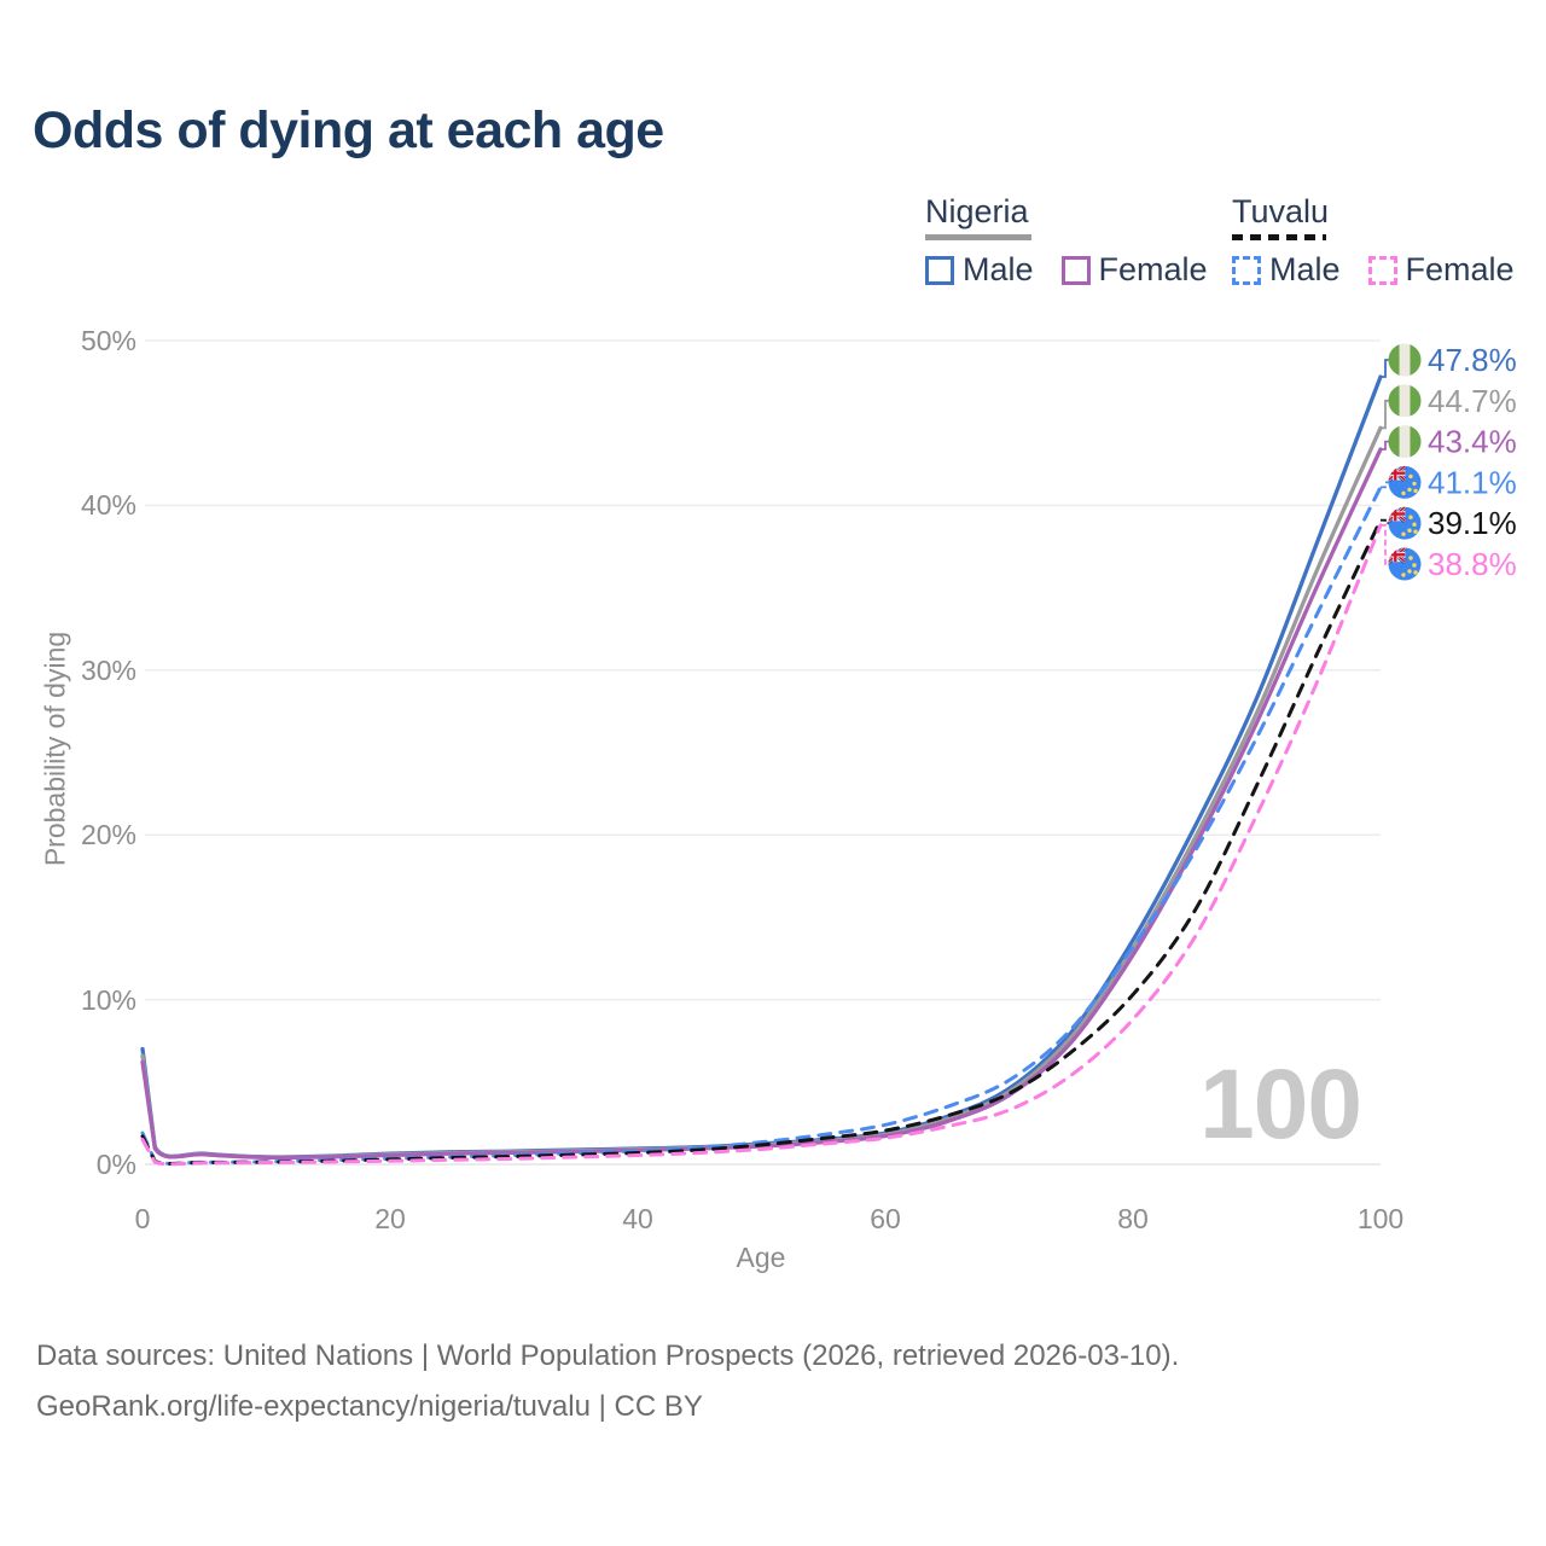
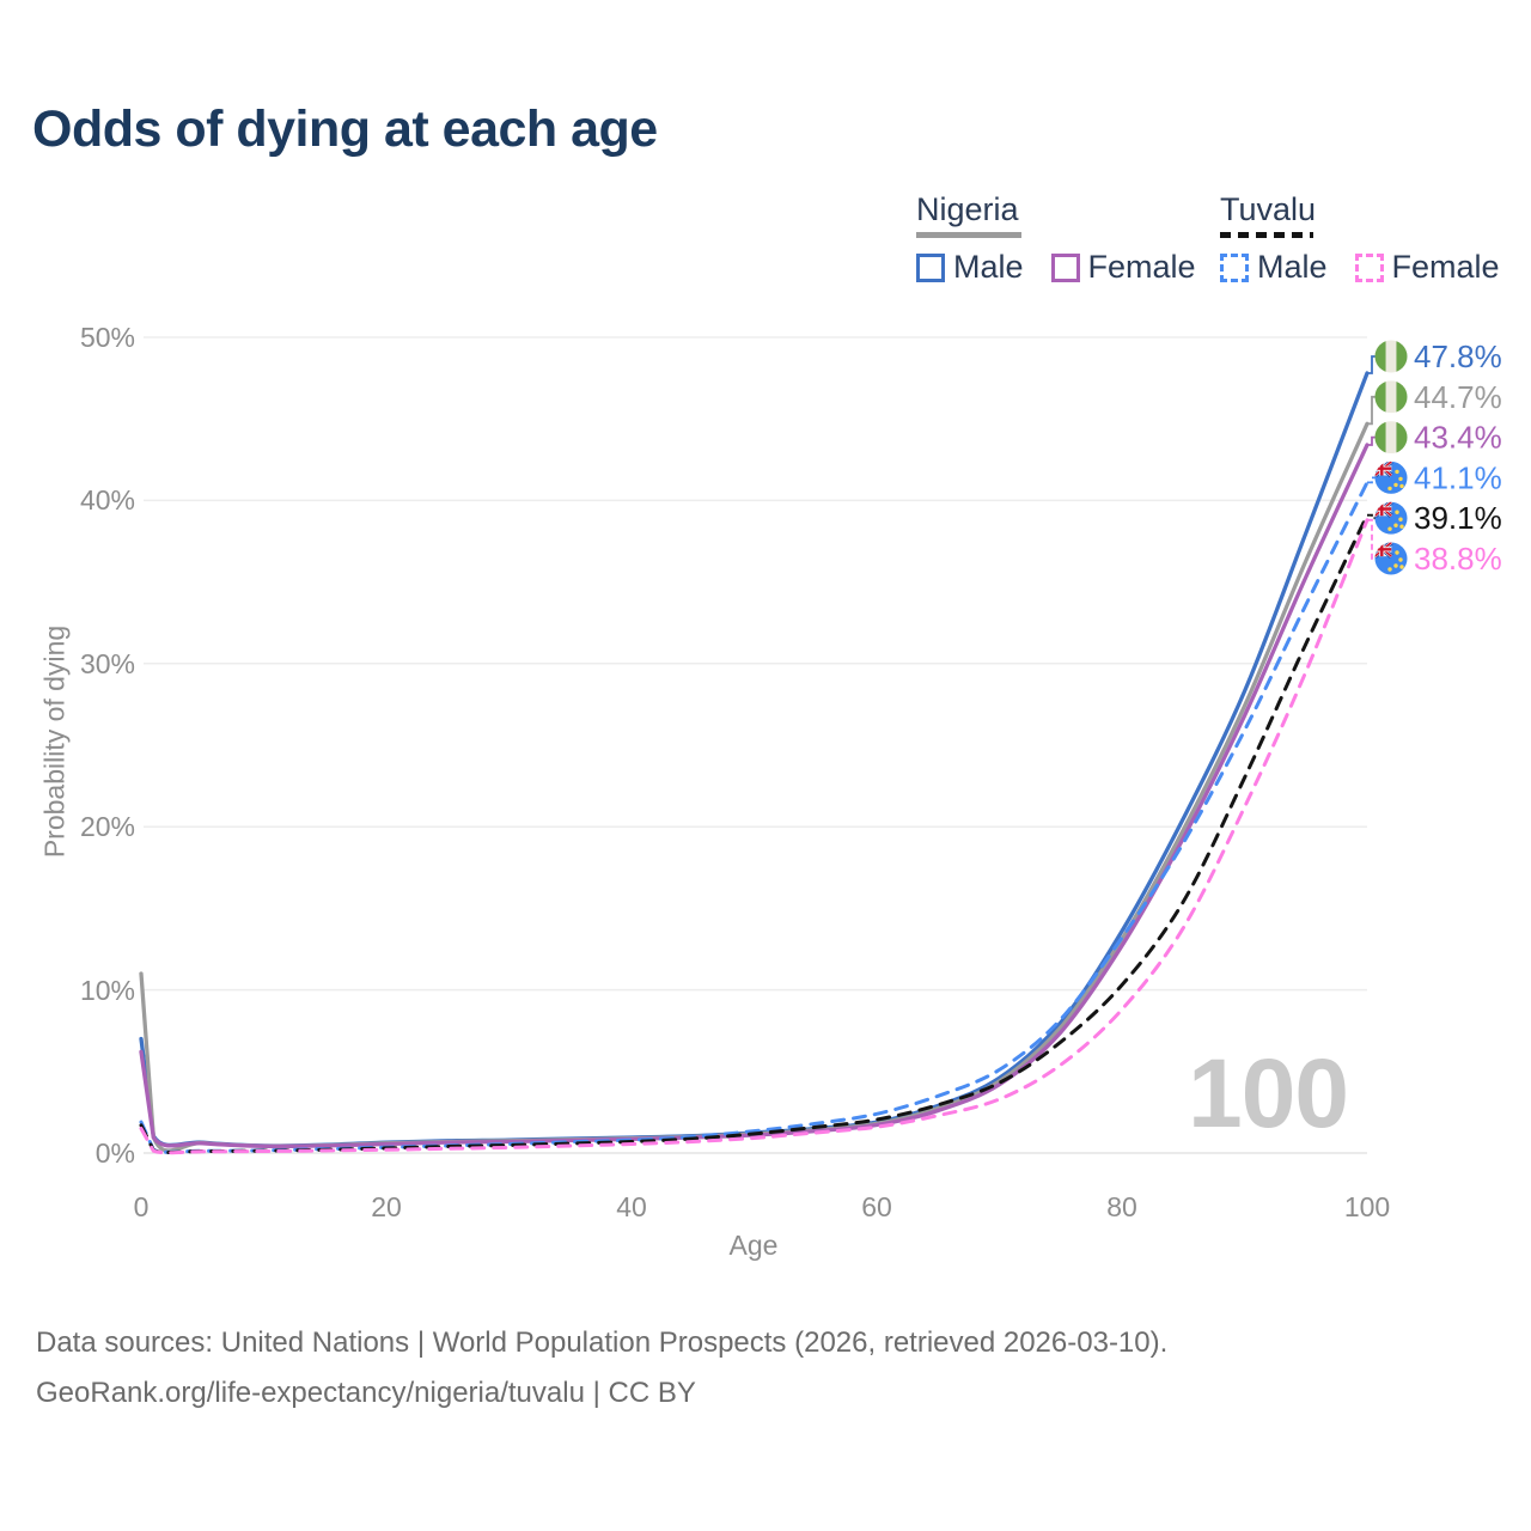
Nigeria/0: 6.6% -> 11.0%
